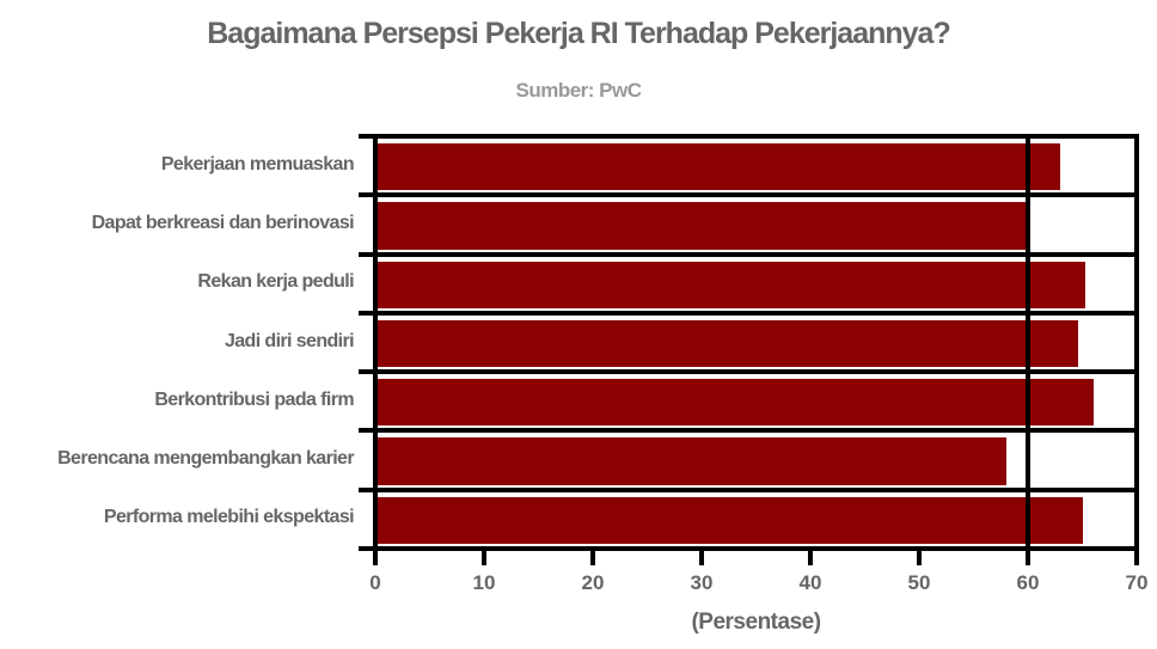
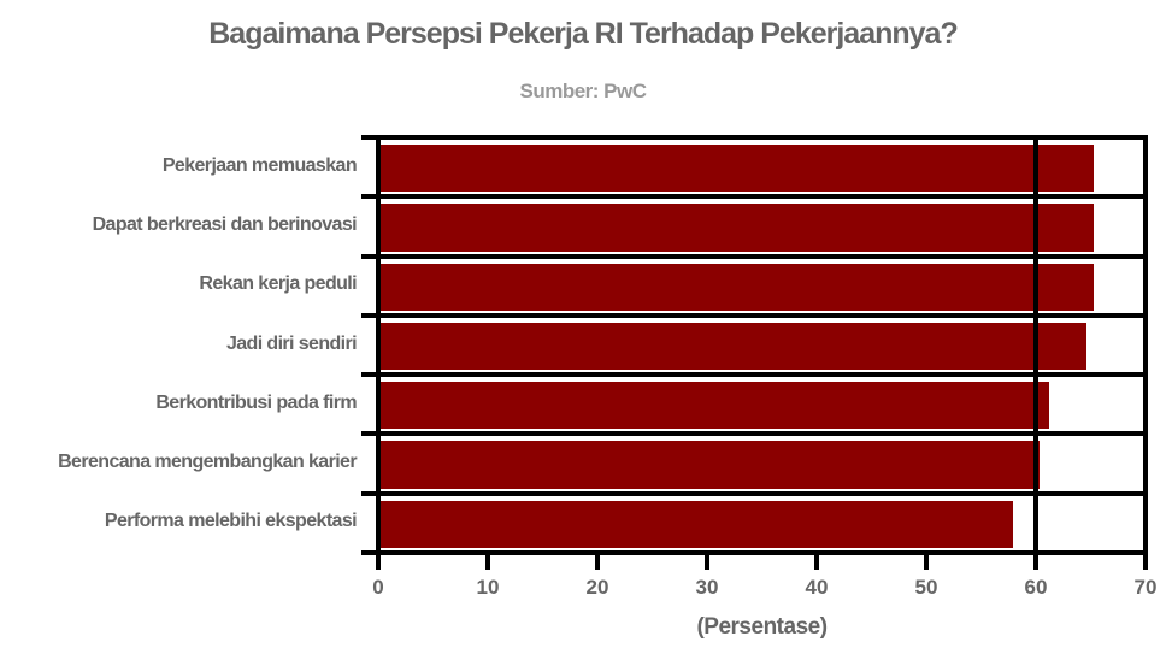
Pekerjaan memuaskan: 63 -> 65
Dapat berkreasi dan berinovasi: 60 -> 65
Berkontribusi pada firm: 66 -> 61
Berencana mengembangkan karier: 58 -> 60
Performa melebihi ekspektasi: 65 -> 58
